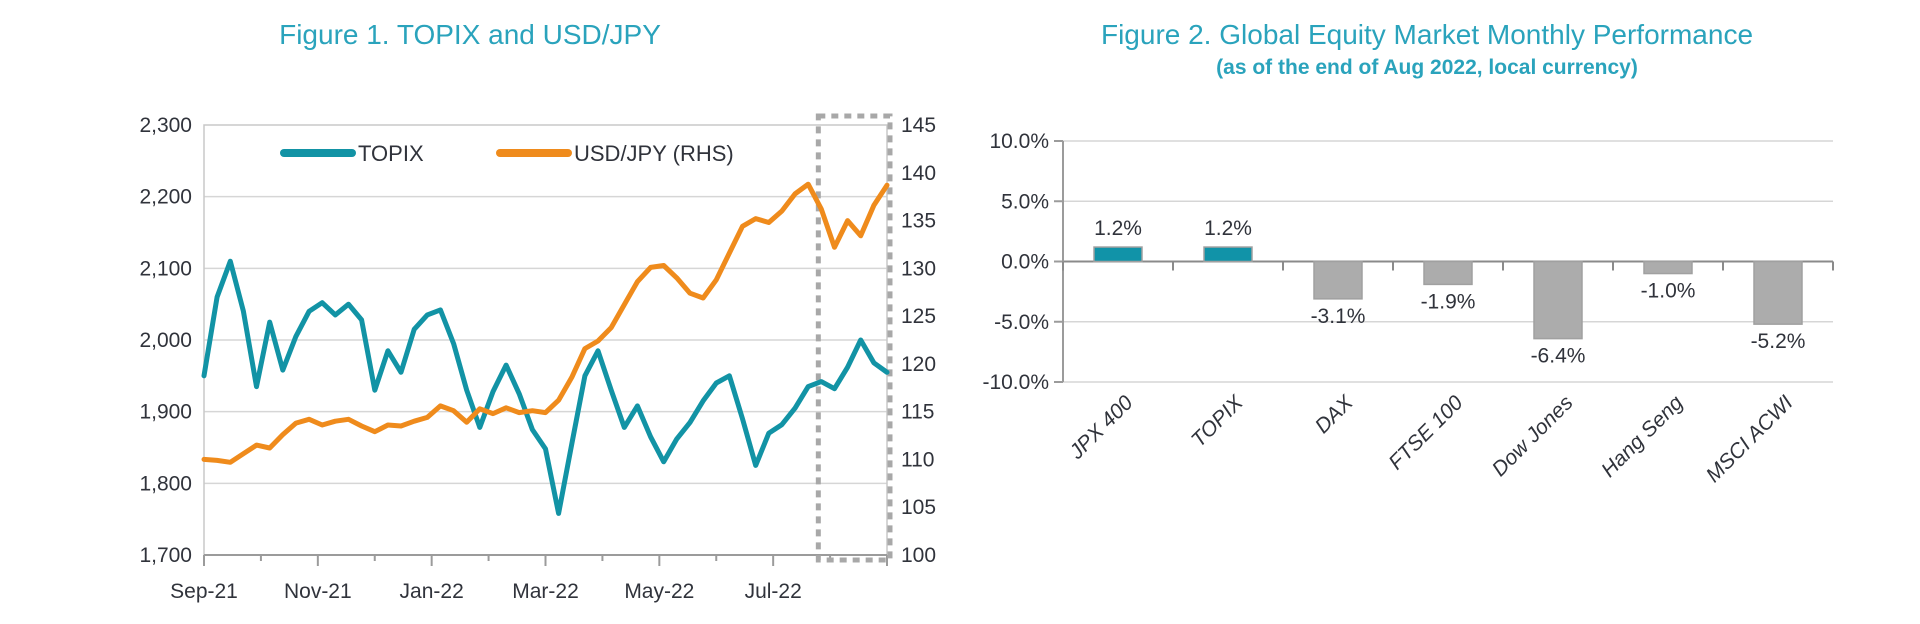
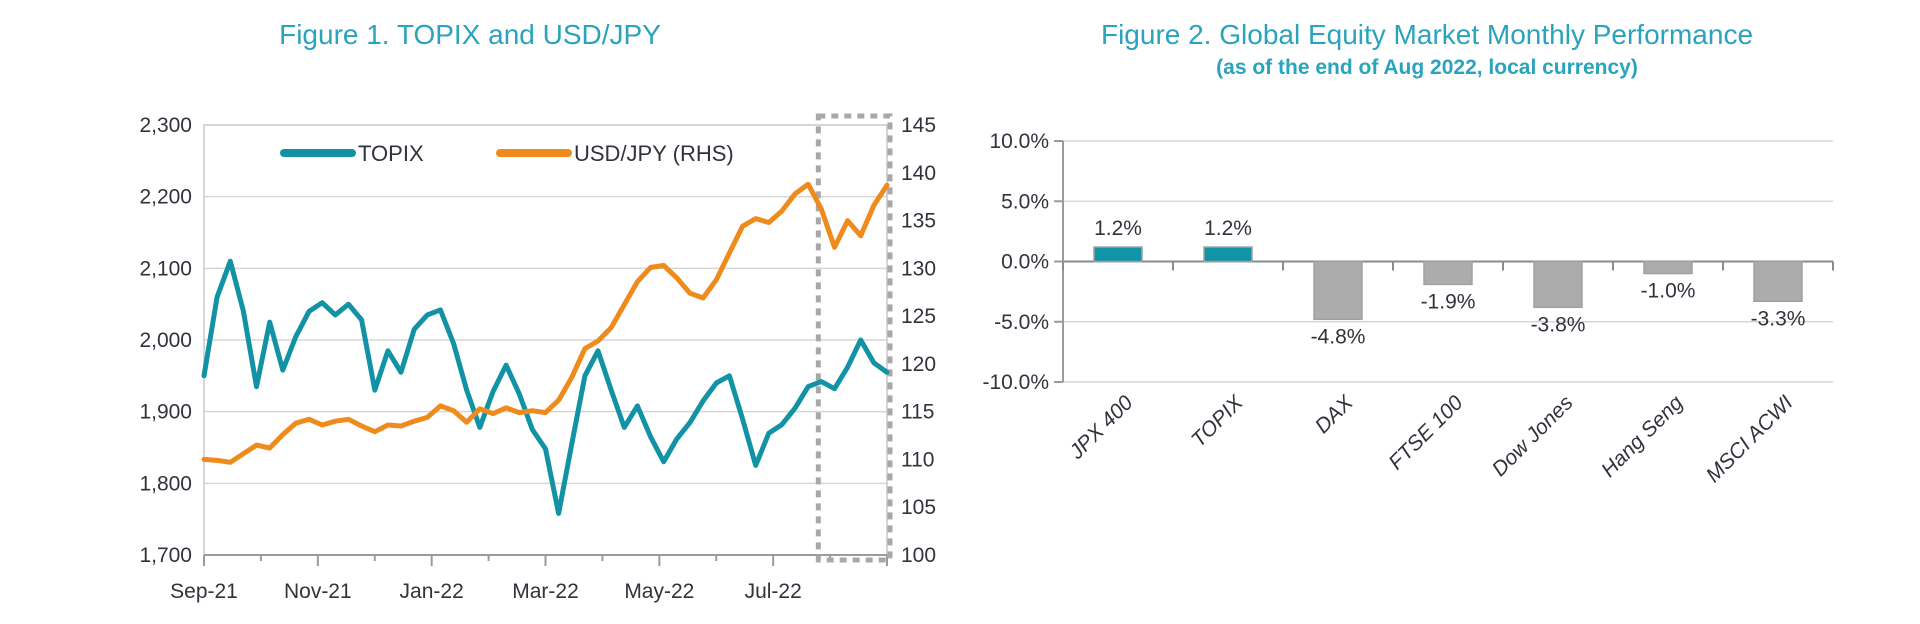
Figure 2. Global Equity Market Monthly Performance/DAX: -3.1% -> -4.8%
Figure 2. Global Equity Market Monthly Performance/Dow Jones: -6.4% -> -3.8%
Figure 2. Global Equity Market Monthly Performance/MSCI ACWI: -5.2% -> -3.3%
